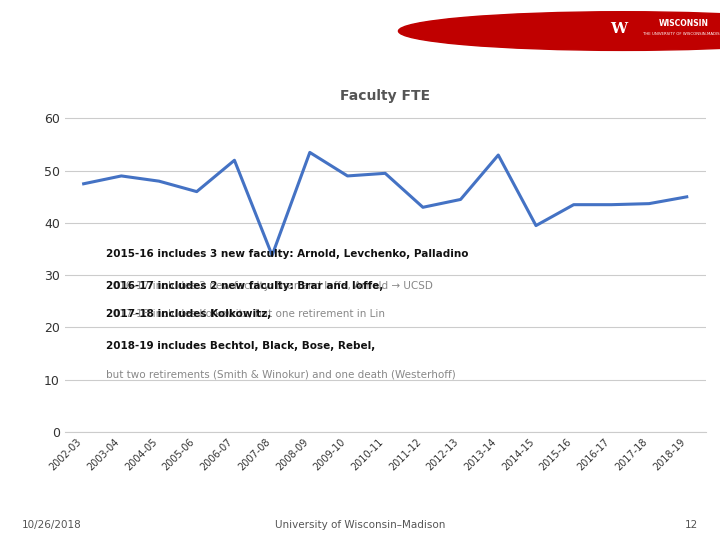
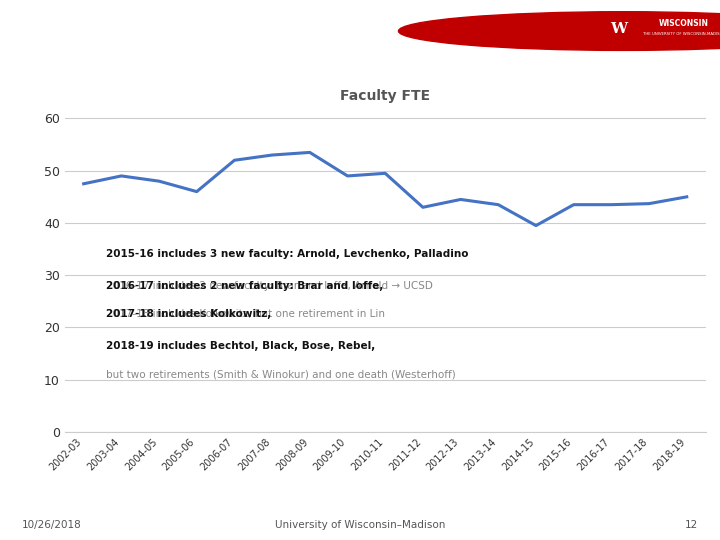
2007-08: 33.8 -> 53.0
2013-14: 53.0 -> 43.5
